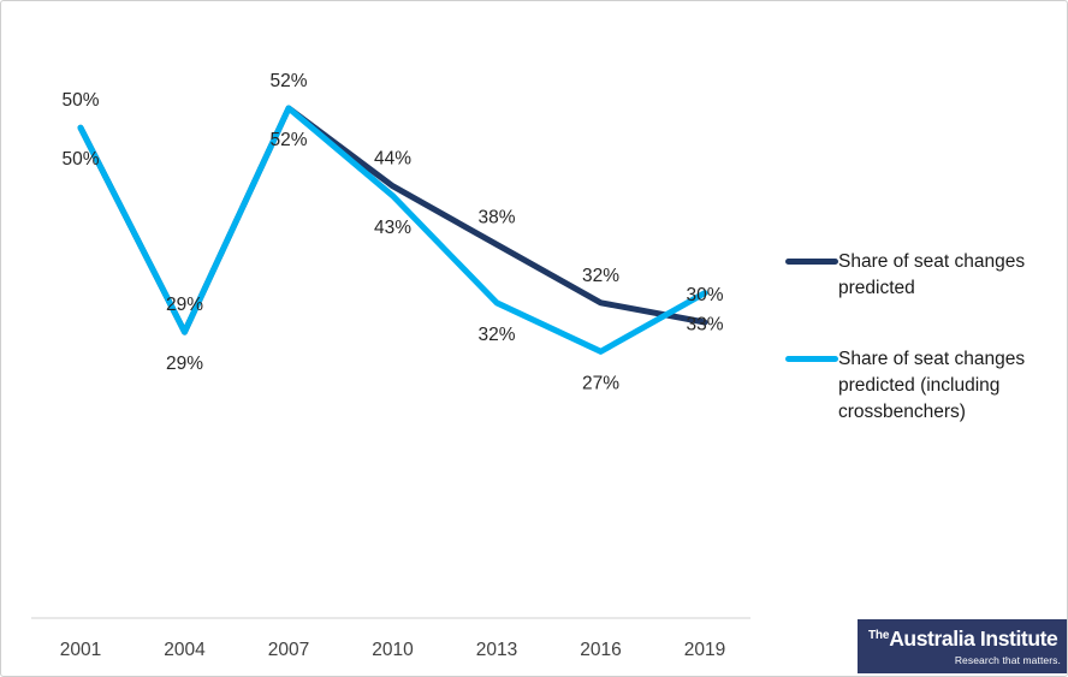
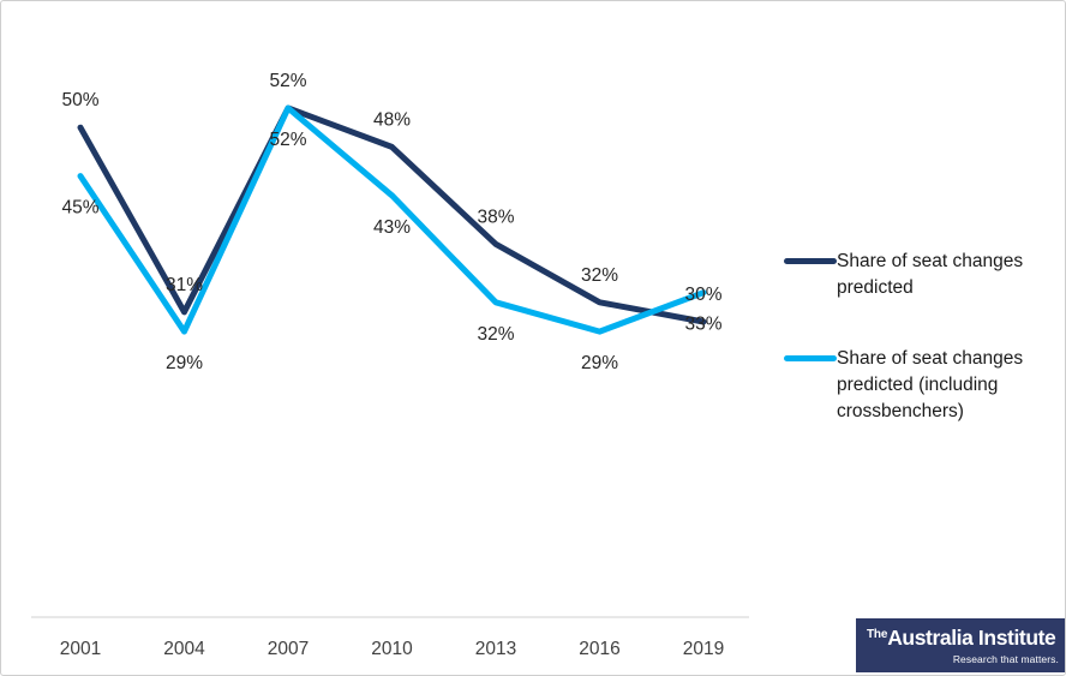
Share of seat changes predicted (including crossbenchers)/2001: 50% -> 45%
Share of seat changes predicted/2004: 29% -> 31%
Share of seat changes predicted/2010: 44% -> 48%
Share of seat changes predicted (including crossbenchers)/2016: 27% -> 29%
